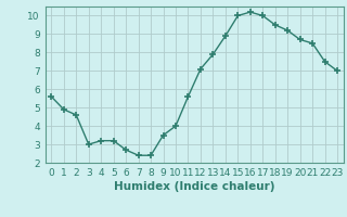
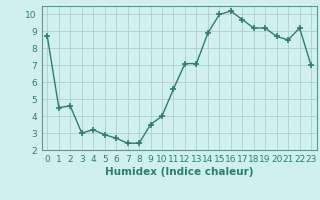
0: 5.6 -> 8.7
1: 4.9 -> 4.5
5: 3.2 -> 2.9
13: 7.9 -> 7.1
17: 10.0 -> 9.7
18: 9.5 -> 9.2
22: 7.5 -> 9.2
